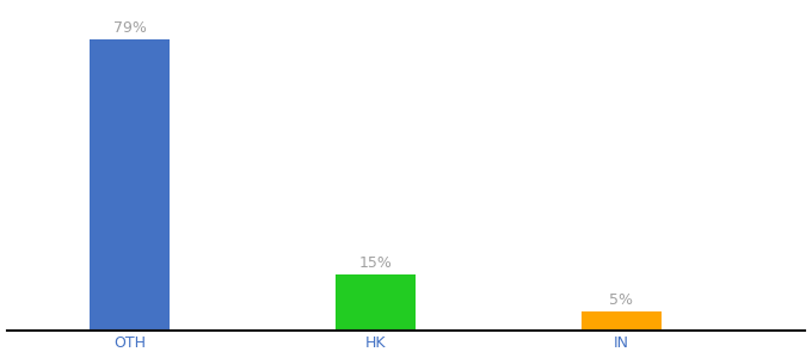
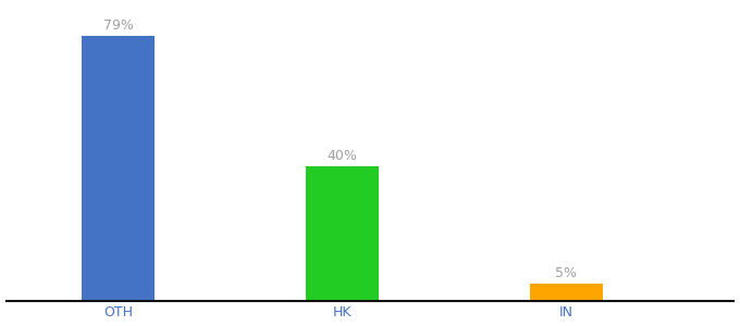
HK: 15% -> 40%
